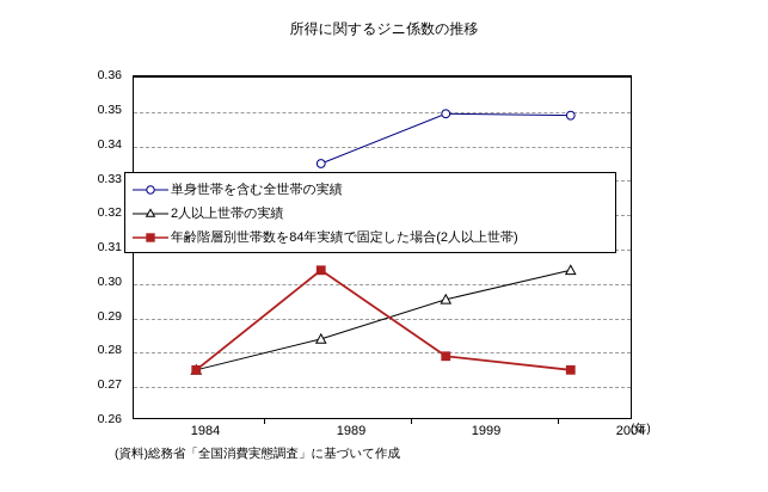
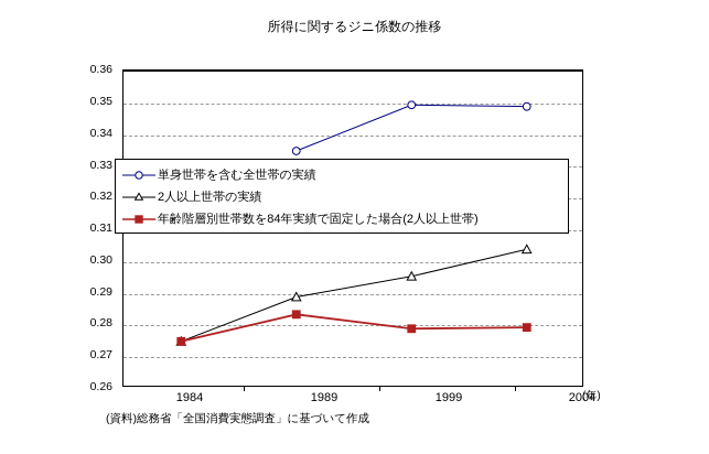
2人以上世帯の実績/1989: 0.284 -> 0.289
年齢階層別世帯数を84年実績で固定した場合(2人以上世帯)/1989: 0.304 -> 0.283
年齢階層別世帯数を84年実績で固定した場合(2人以上世帯)/2004: 0.275 -> 0.279
